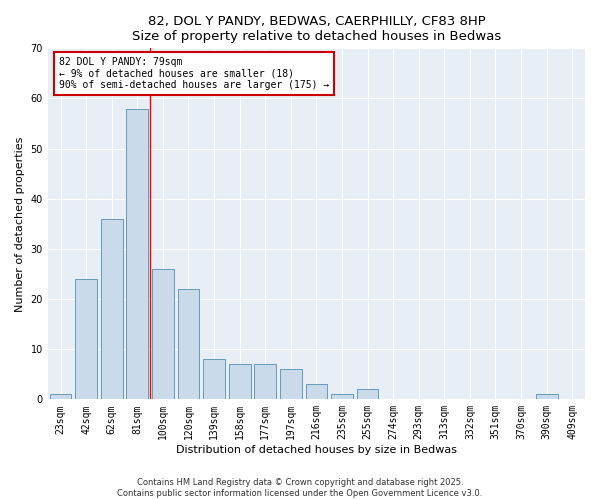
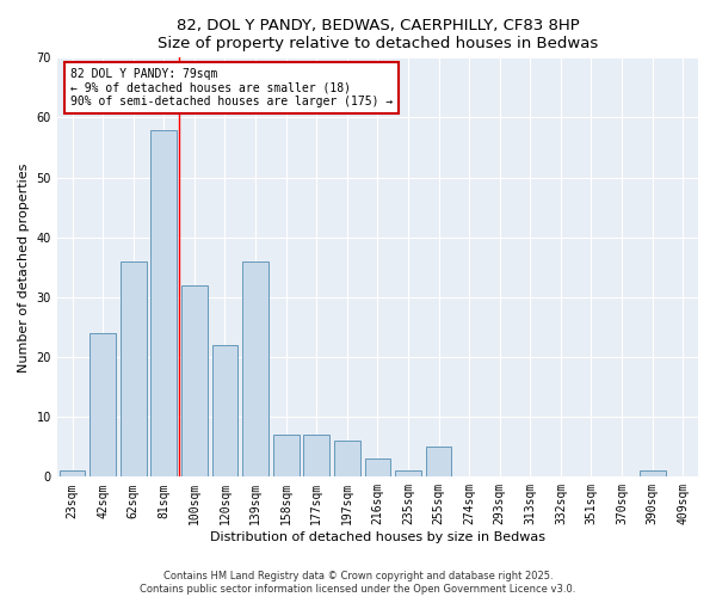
100sqm: 26 -> 32
139sqm: 8 -> 36
255sqm: 2 -> 5
